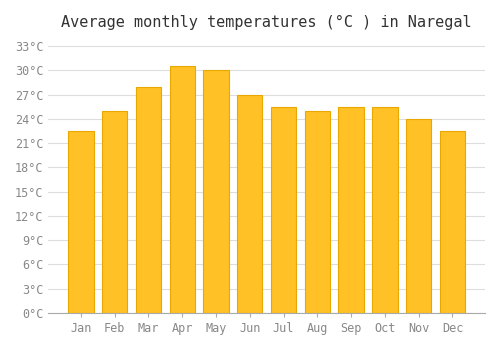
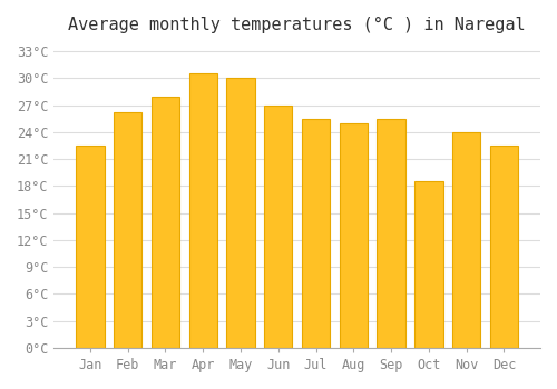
Feb: 25.0°C -> 26.2°C
Oct: 25.5°C -> 18.6°C
